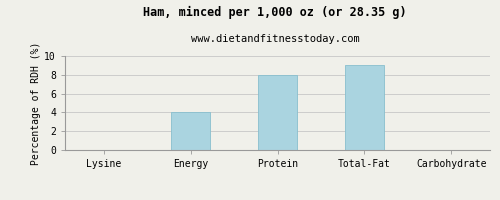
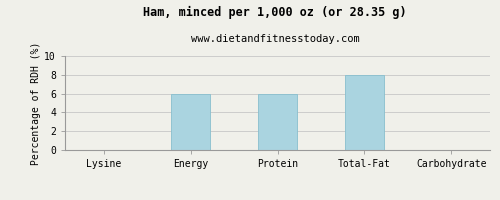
Energy: 4 -> 6
Protein: 8 -> 6
Total-Fat: 9 -> 8
